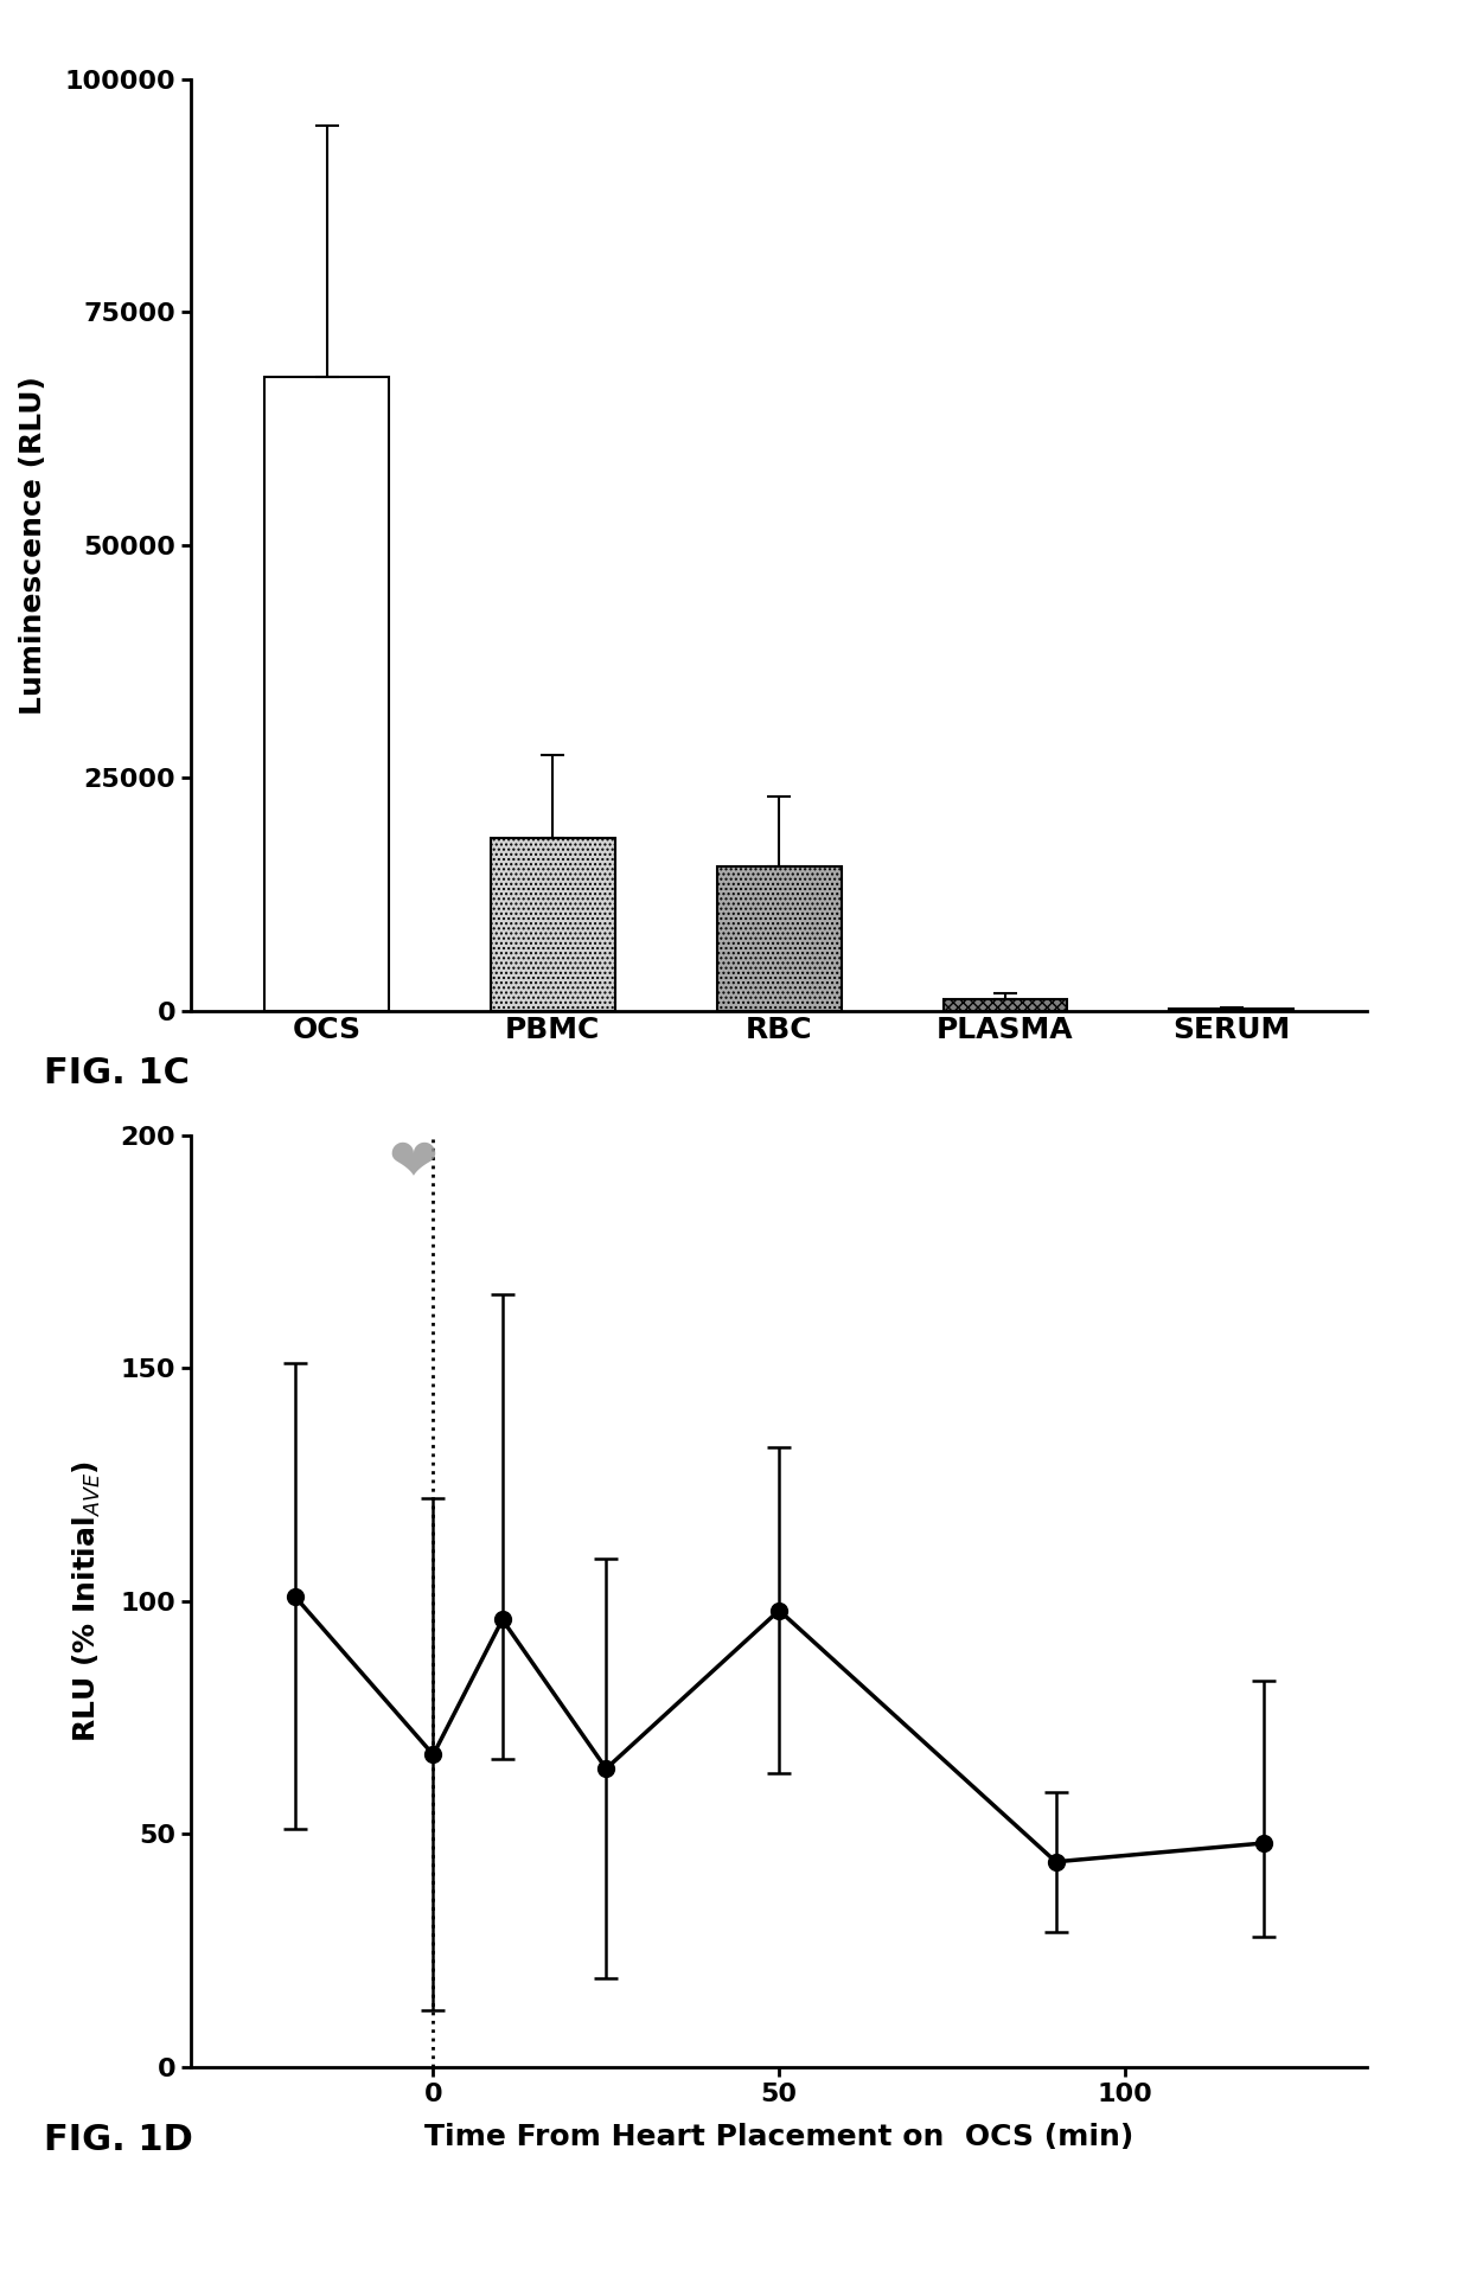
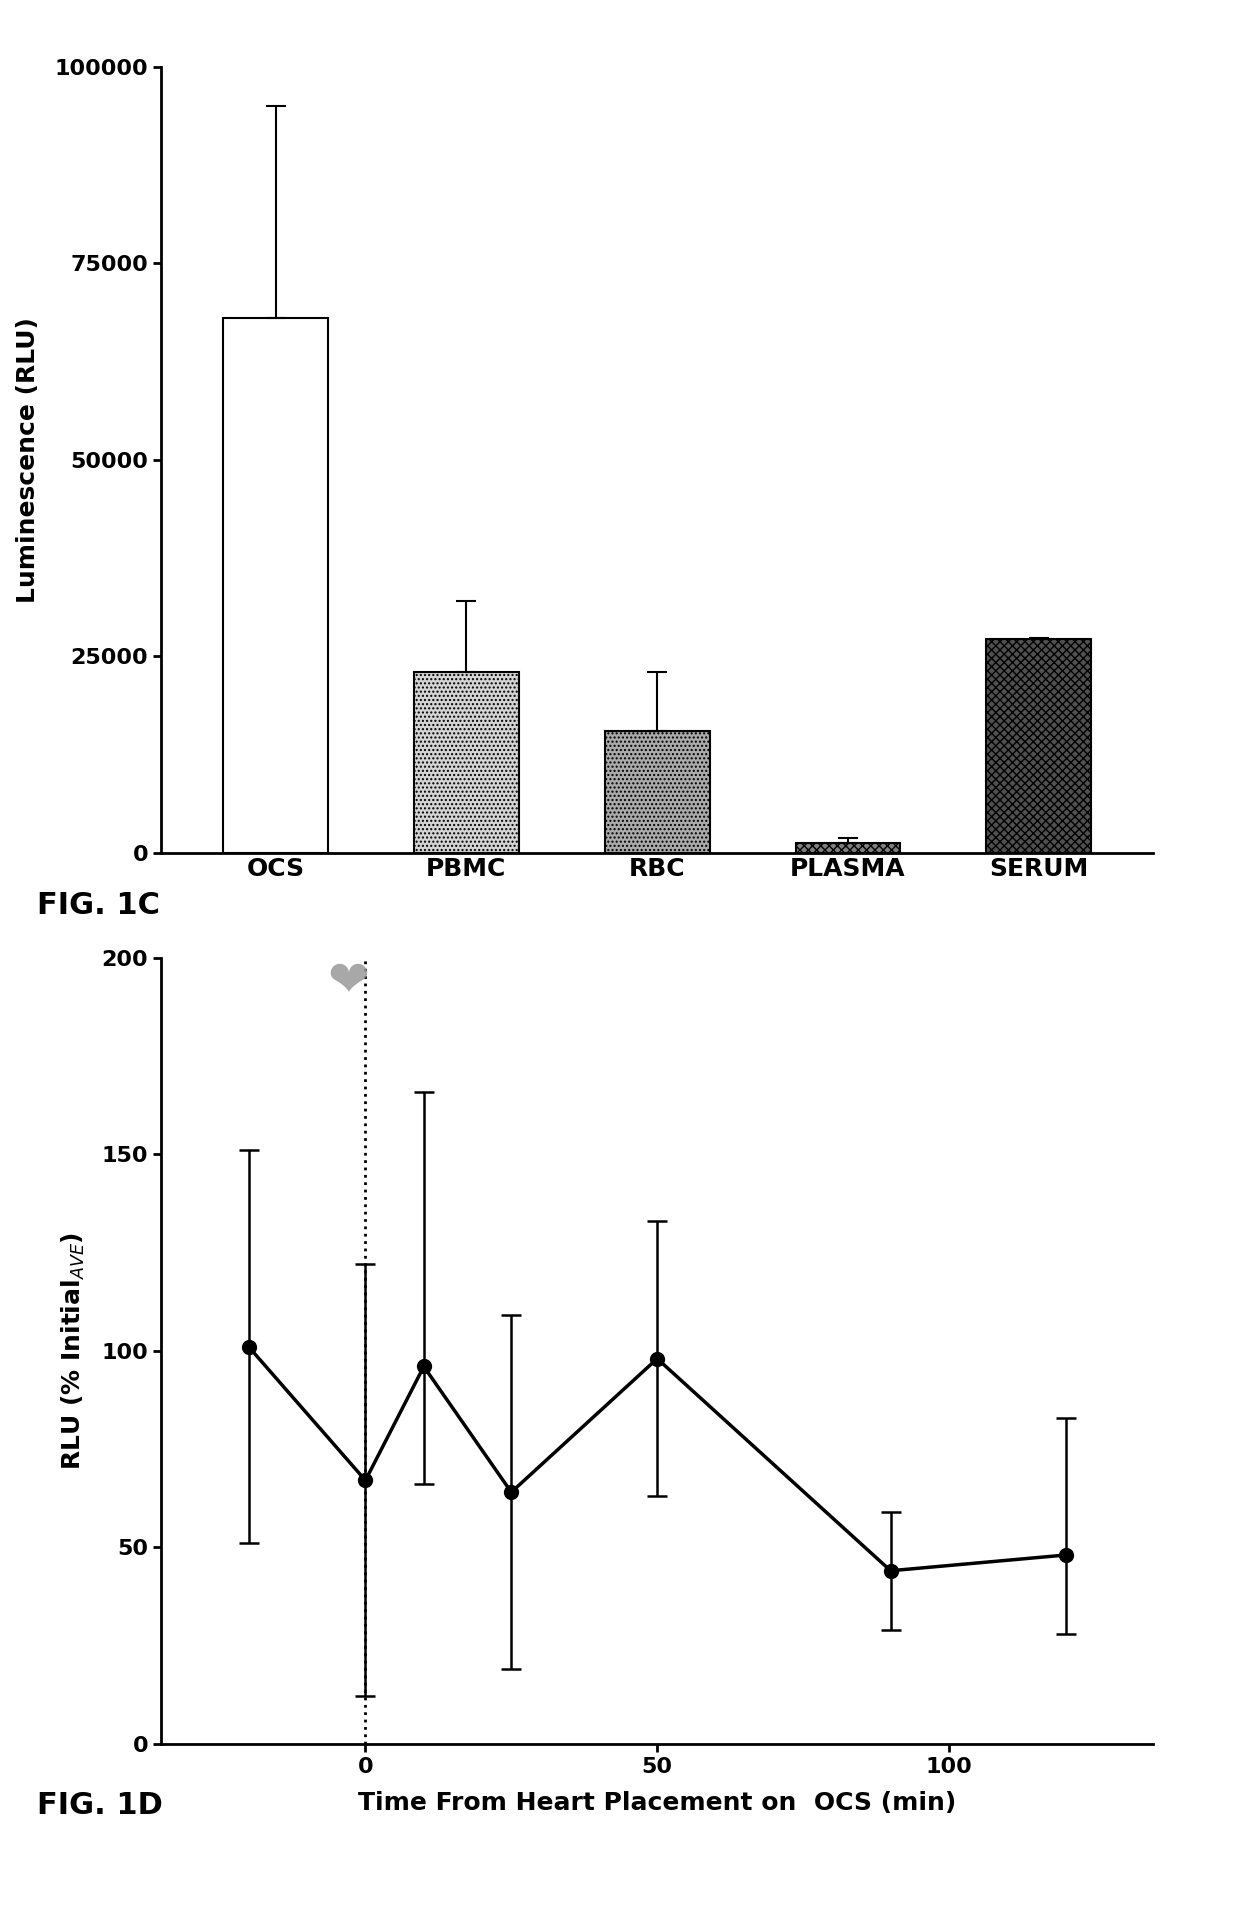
PBMC: 18500 -> 23000
SERUM: 200 -> 27200
